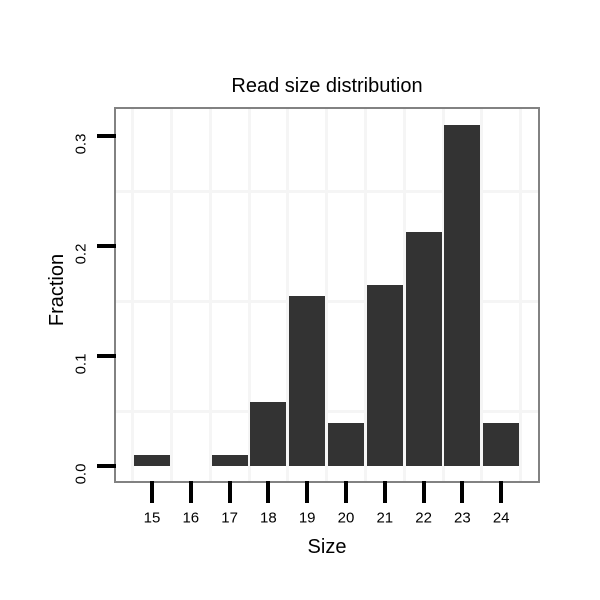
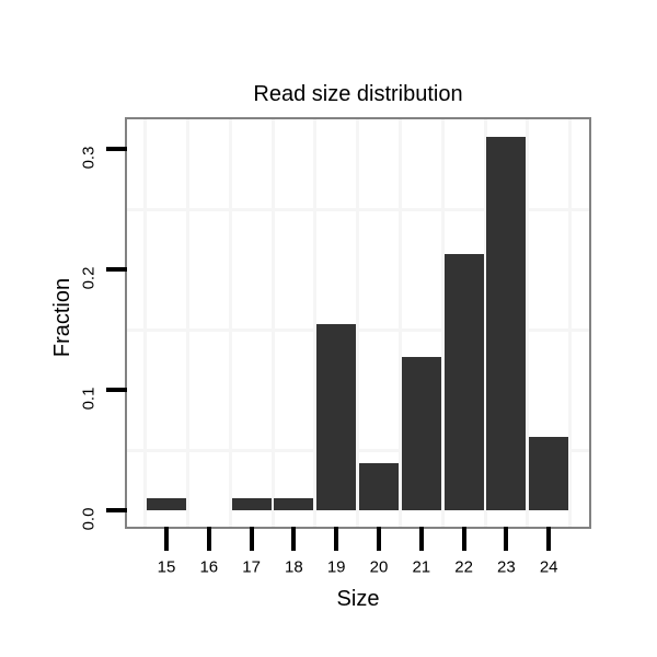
18: 0.058 -> 0.010
21: 0.165 -> 0.127
24: 0.039 -> 0.061
